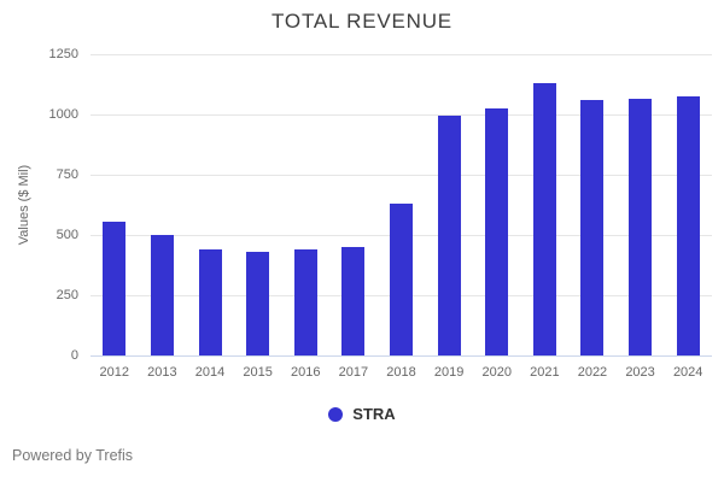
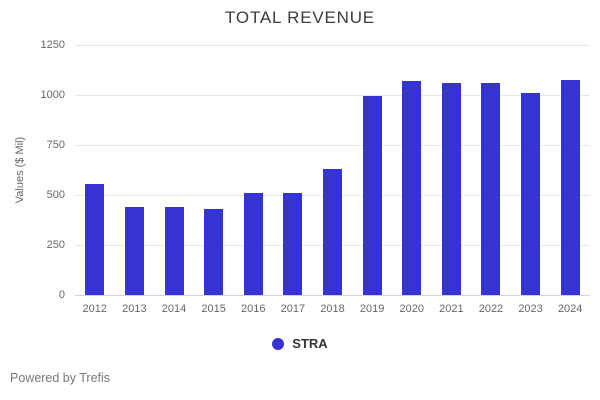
2013: 500 -> 440
2016: 440 -> 510
2017: 450 -> 510
2020: 1020 -> 1070
2021: 1130 -> 1060
2023: 1060 -> 1010
